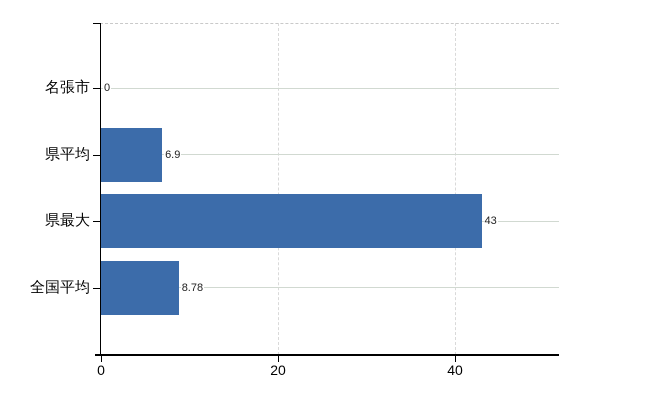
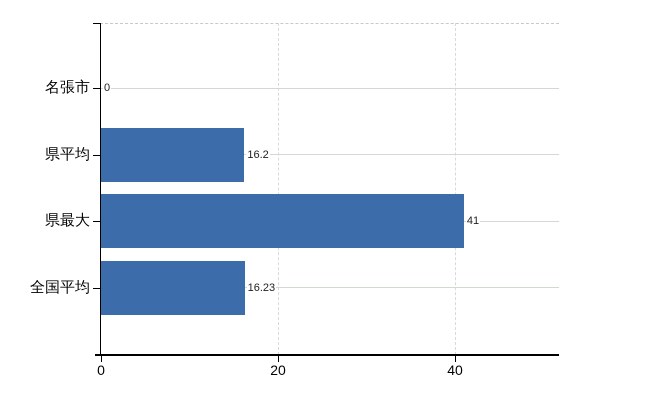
県平均: 6.9 -> 16.2
県最大: 43 -> 41
全国平均: 8.78 -> 16.23
